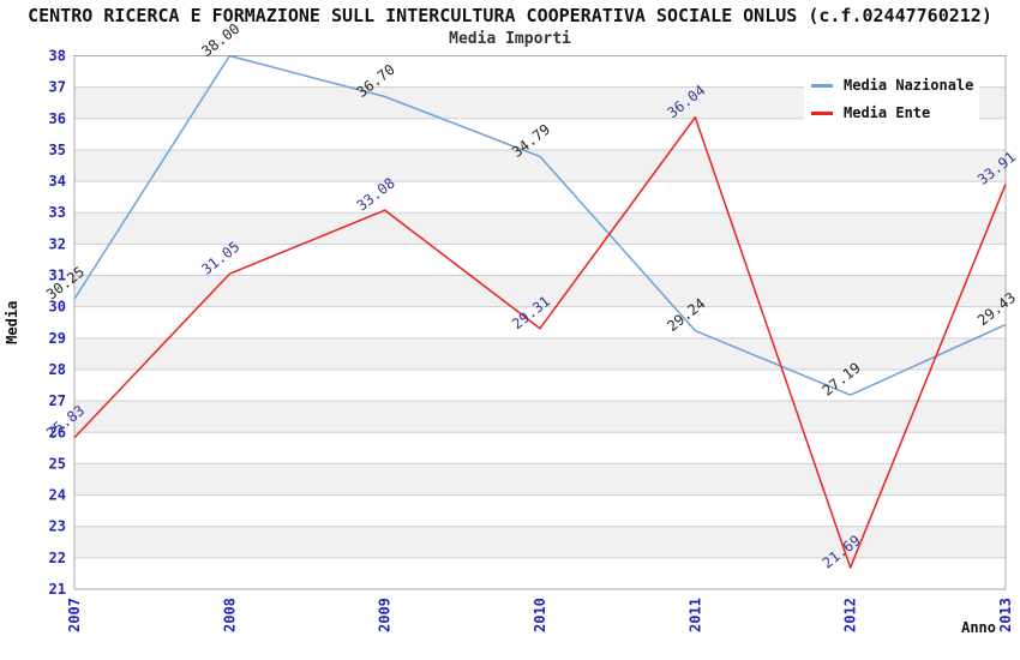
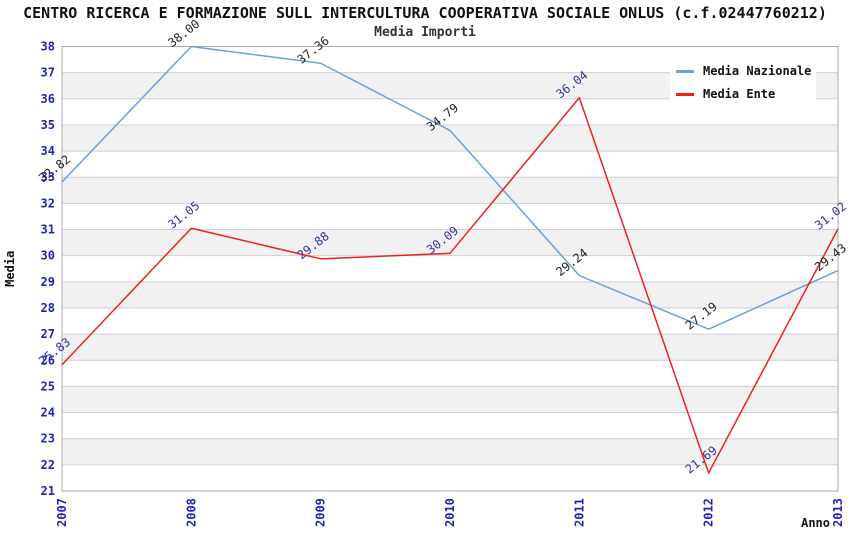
Media Nazionale/2007: 30.25 -> 32.82
Media Nazionale/2009: 36.70 -> 37.36
Media Ente/2009: 33.08 -> 29.88
Media Ente/2010: 29.31 -> 30.09
Media Ente/2013: 33.91 -> 31.02
